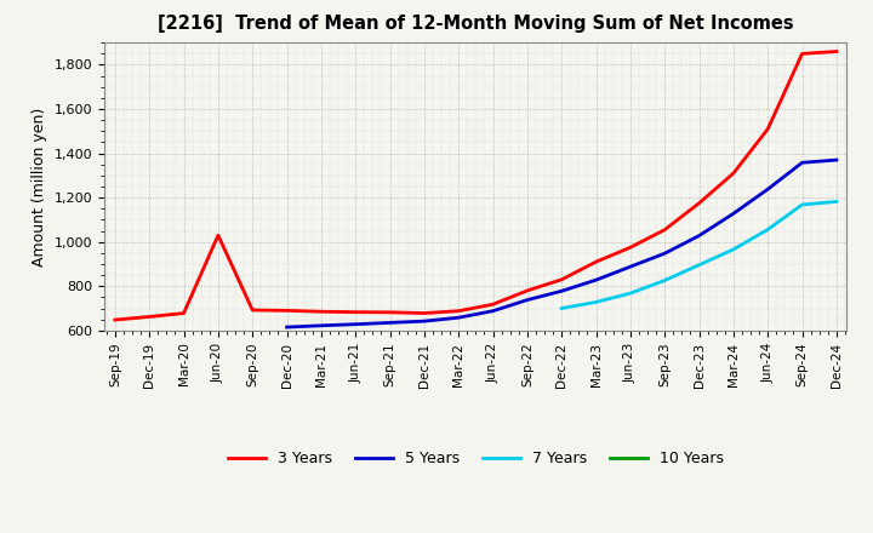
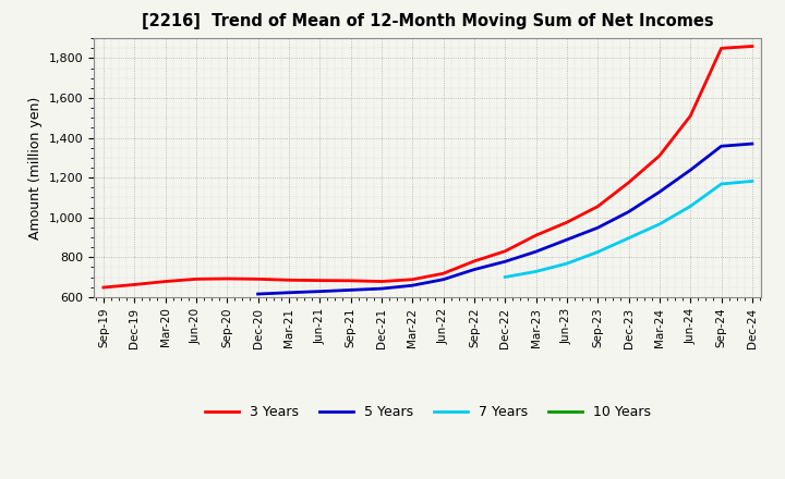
3 Years/Jun-20: 1,030 -> 690
